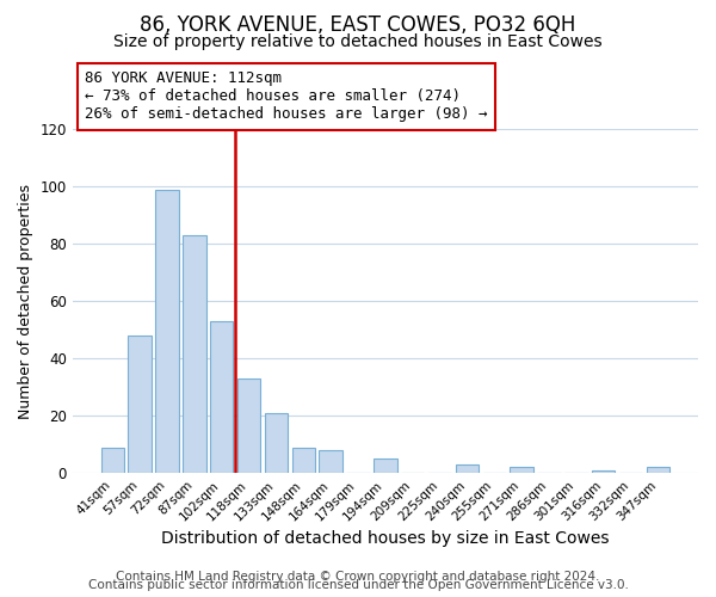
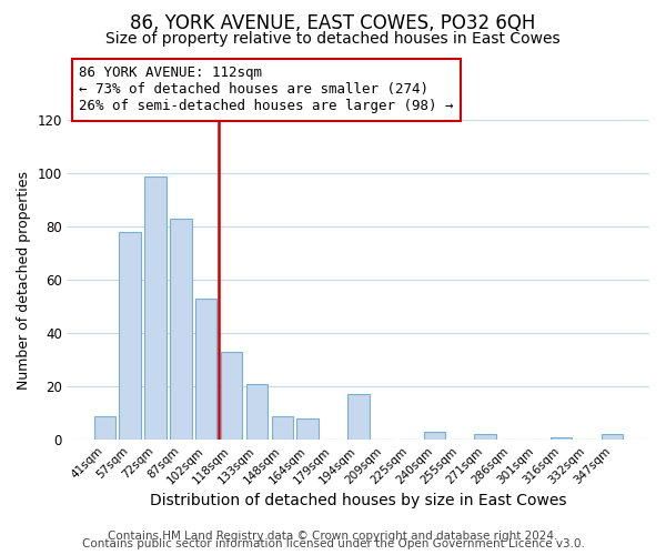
57sqm: 48 -> 78
194sqm: 5 -> 17
